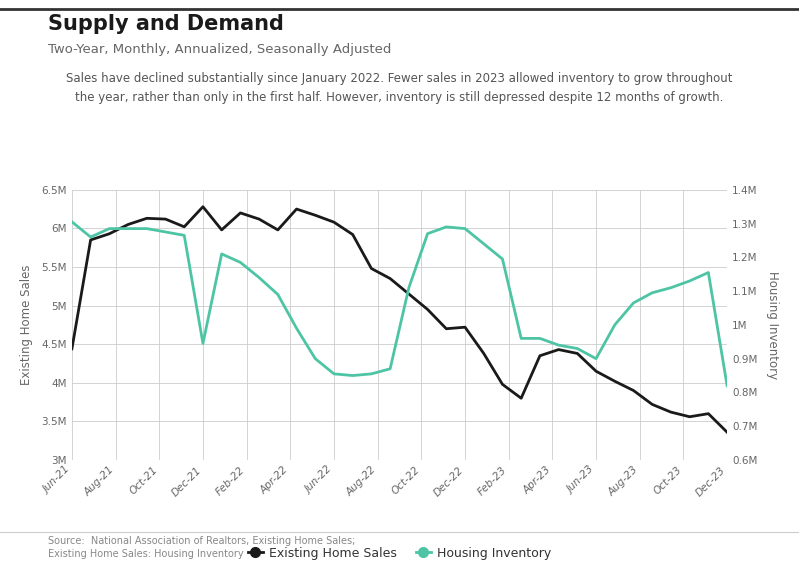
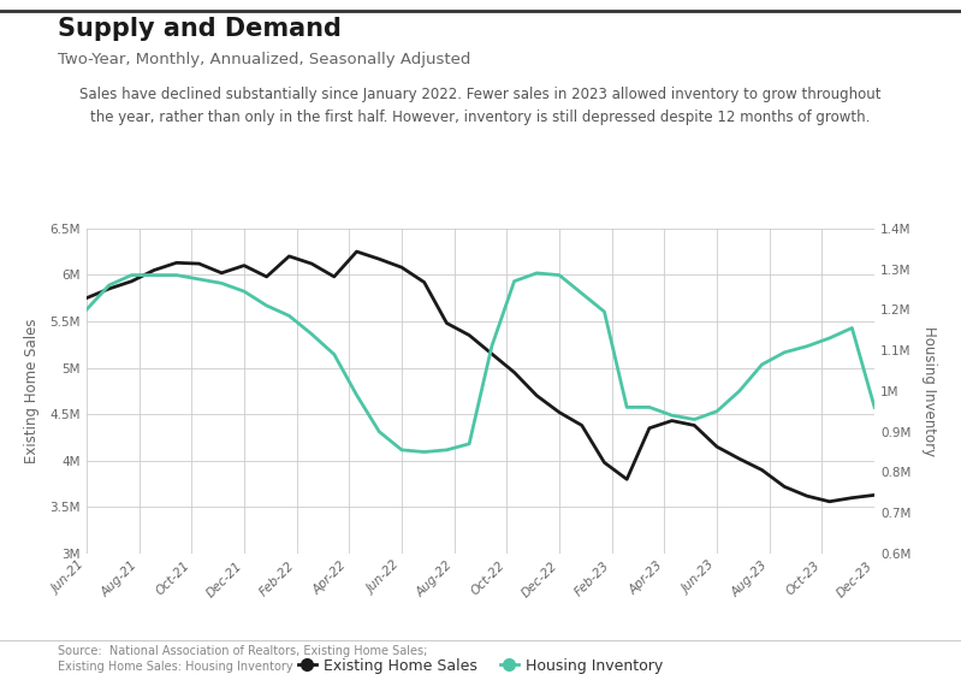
Existing Home Sales/Jun-21: 4.44M -> 5.75M
Housing Inventory/Jun-21: 1.305M -> 1.200M
Existing Home Sales/Dec-21: 6.28M -> 6.10M
Housing Inventory/Dec-21: 0.945M -> 1.245M
Existing Home Sales/Dec-22: 4.72M -> 4.52M
Housing Inventory/Jun-23: 0.900M -> 0.950M
Existing Home Sales/Dec-23: 3.36M -> 3.63M
Housing Inventory/Dec-23: 0.820M -> 0.960M
